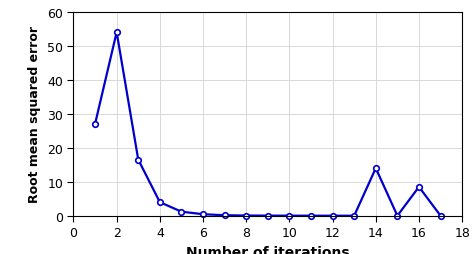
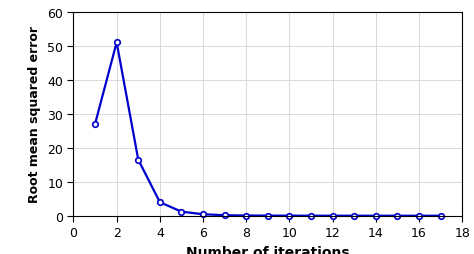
2: 54.0 -> 51.0
14: 14.0 -> 0.0
16: 8.5 -> 0.0
